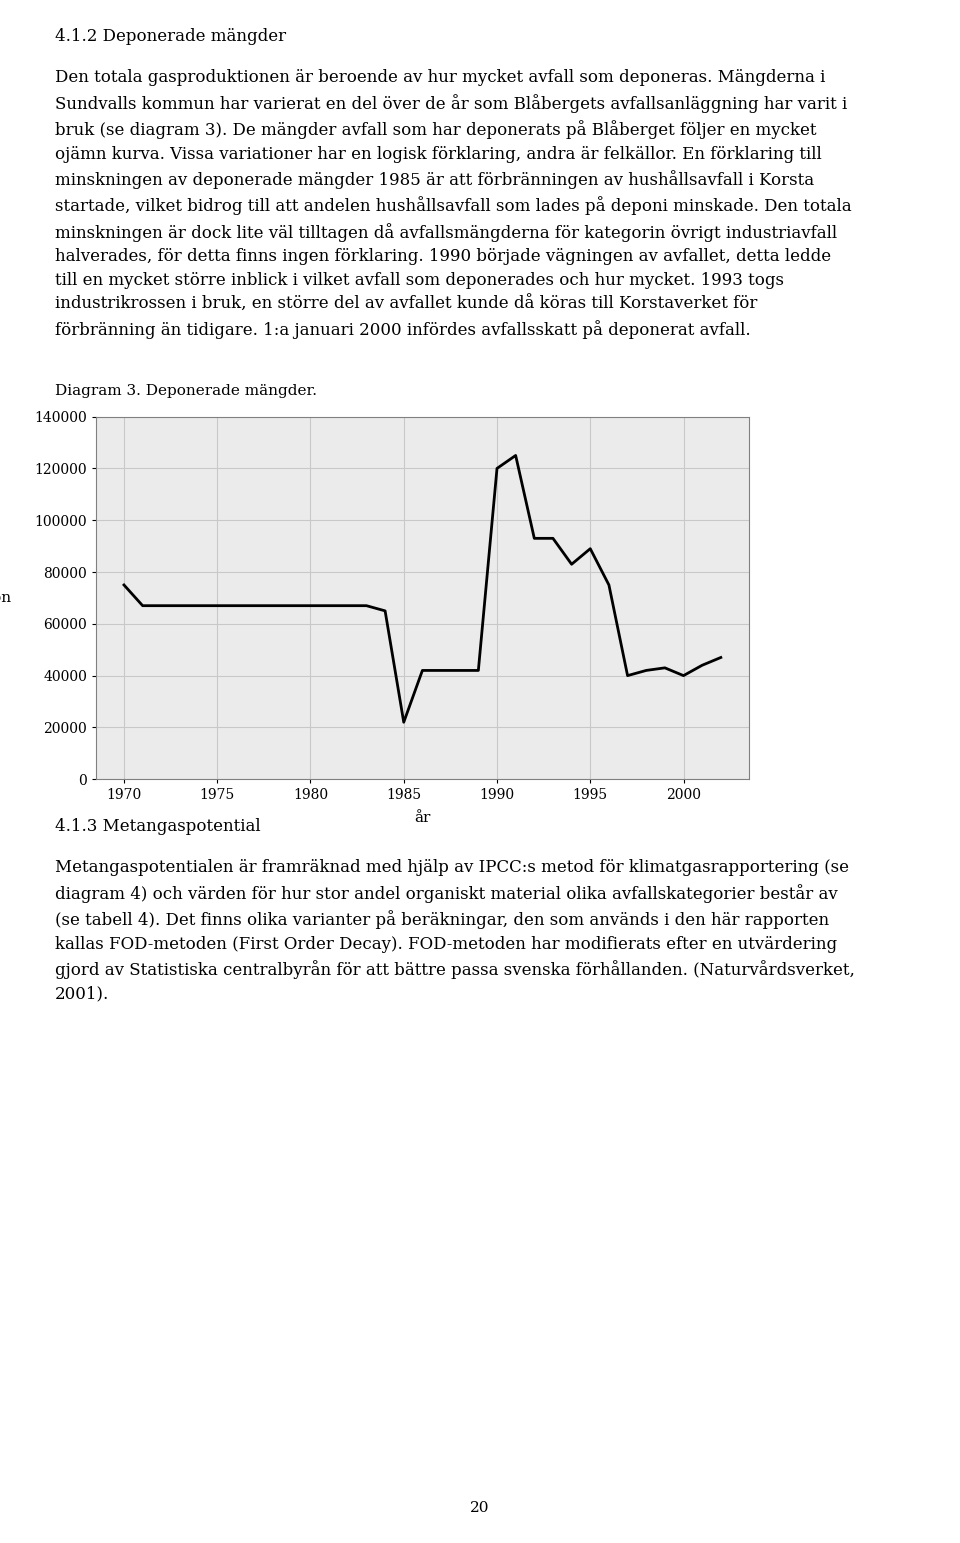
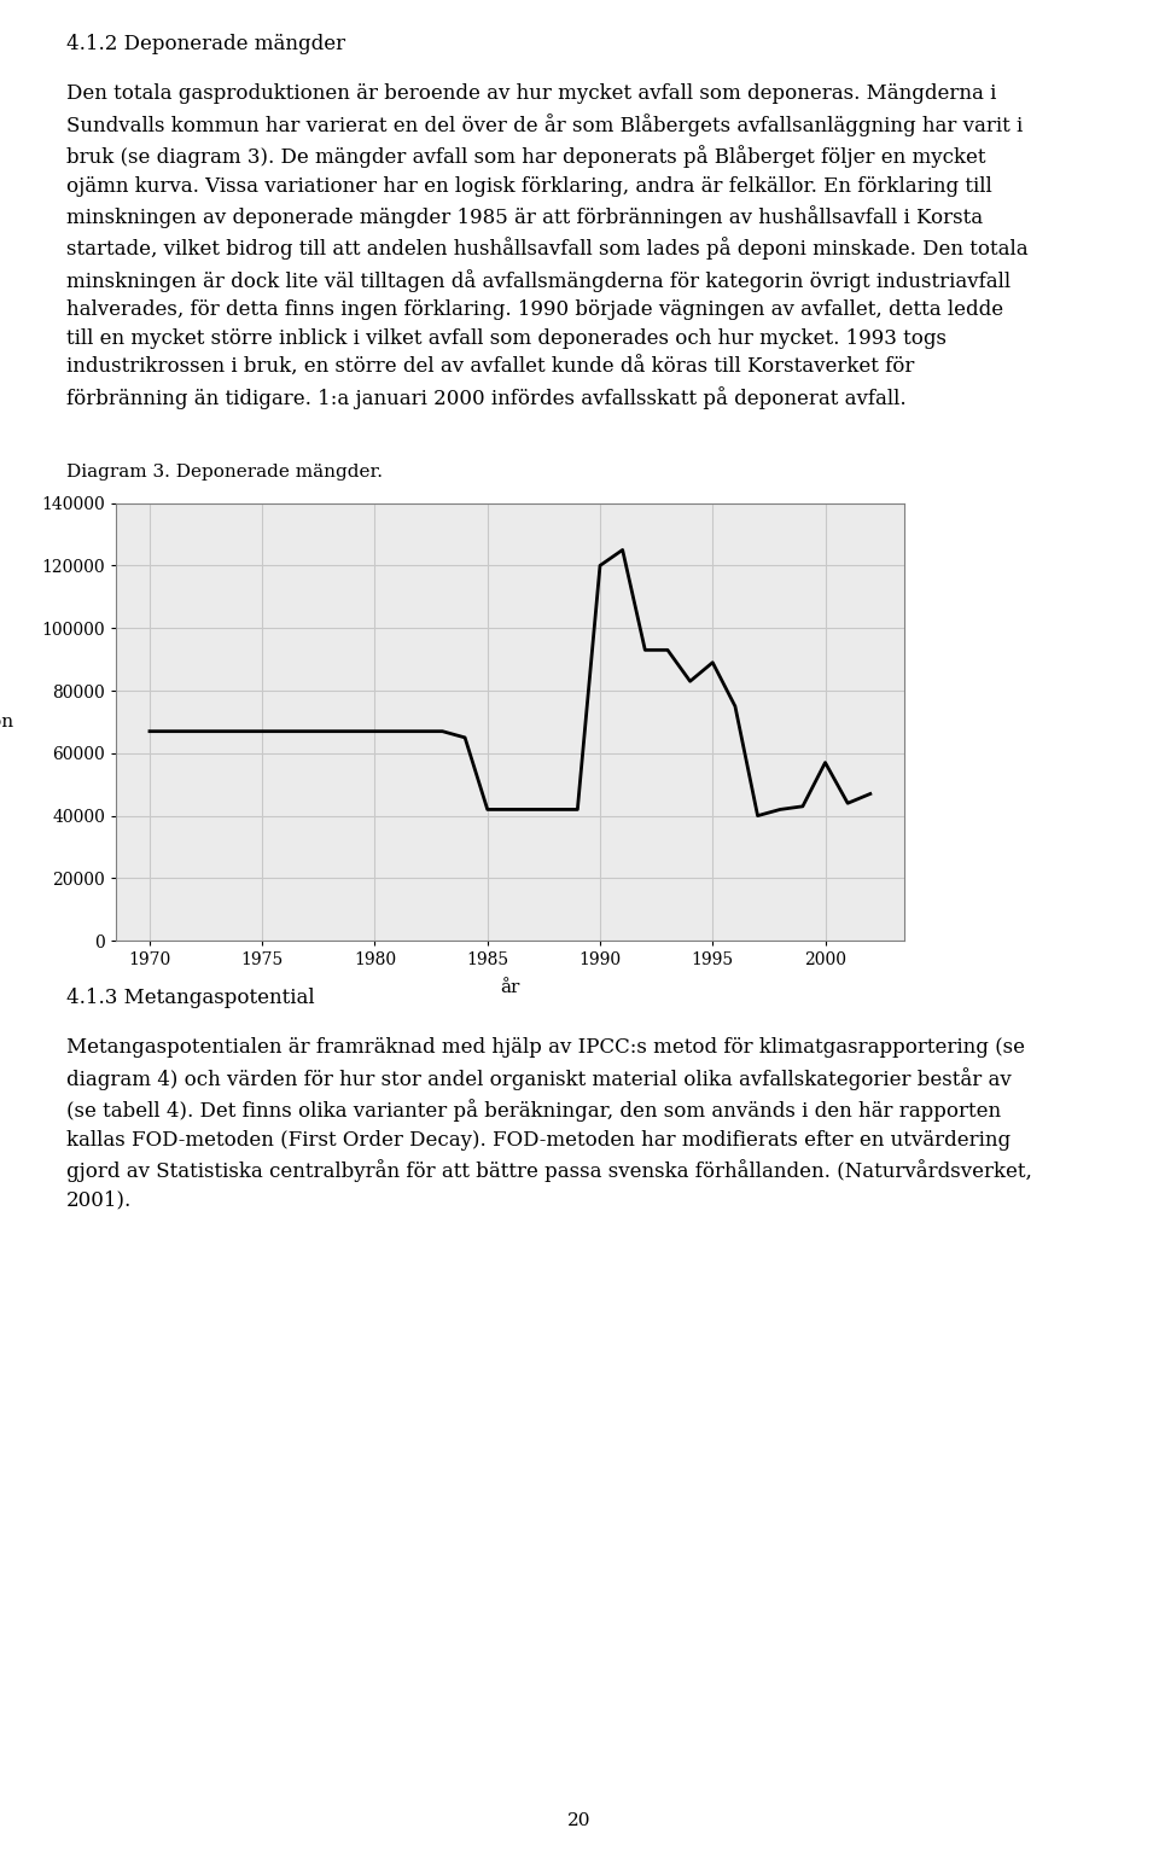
1970: 75000 -> 67000
1985: 22000 -> 42000
2000: 40000 -> 57000
